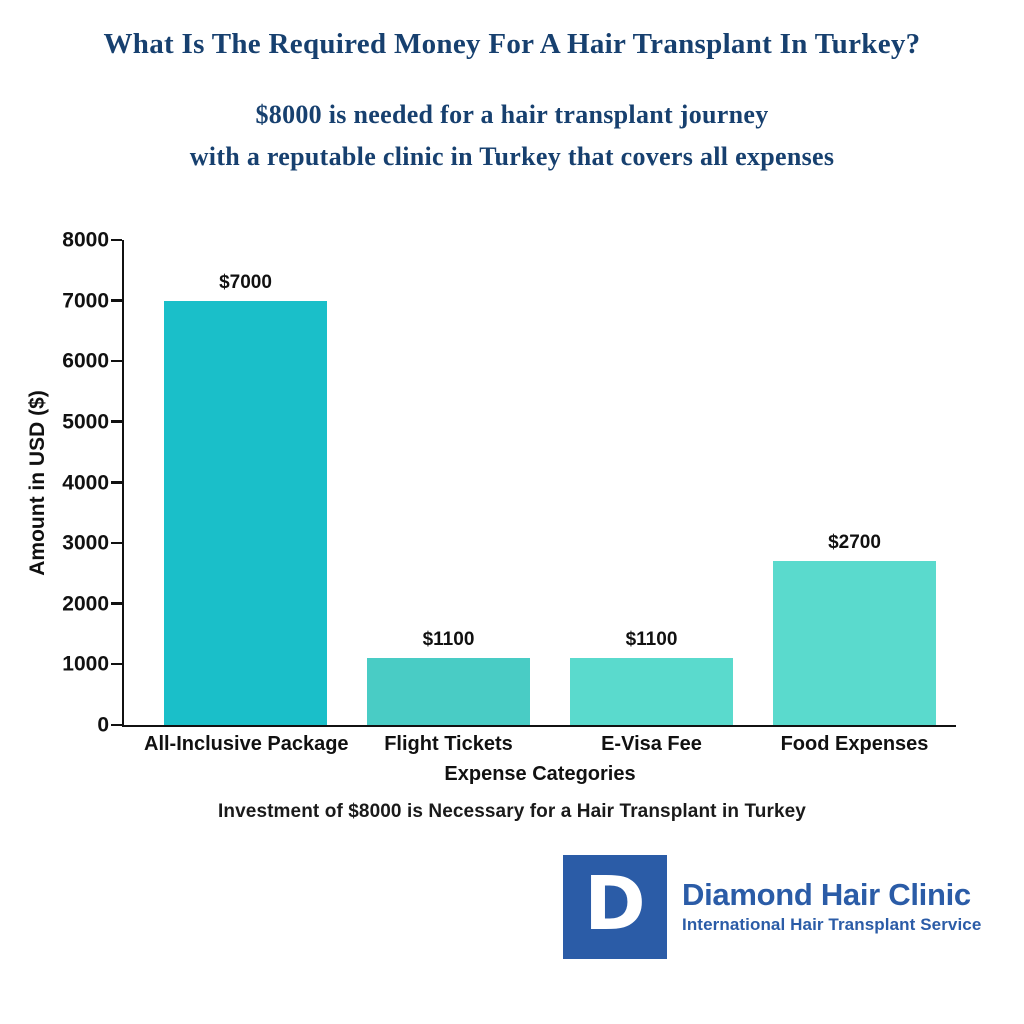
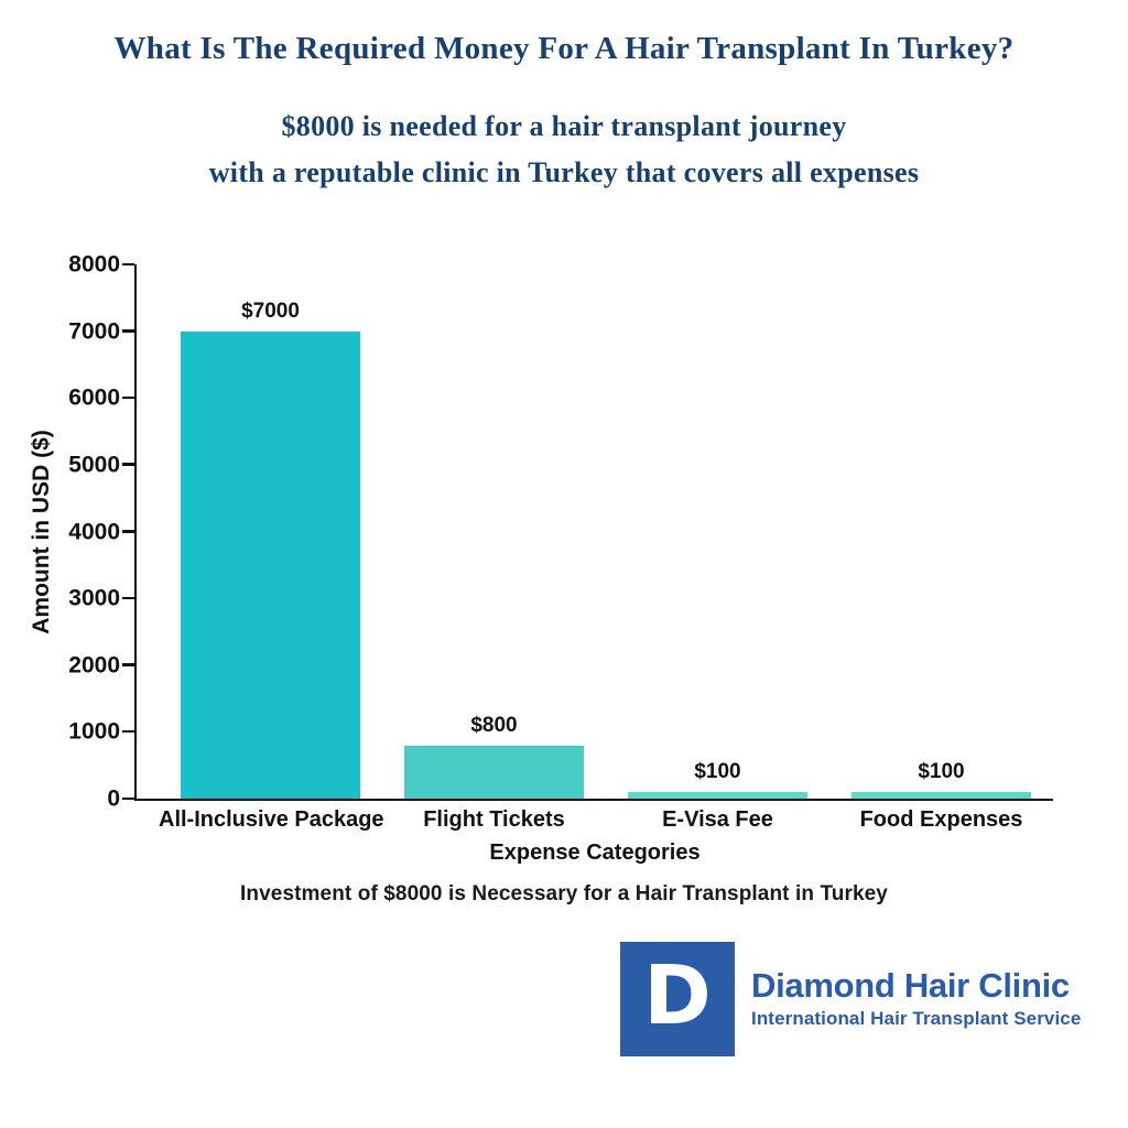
Flight Tickets: $1100 -> $800
E-Visa Fee: $1100 -> $100
Food Expenses: $2700 -> $100
